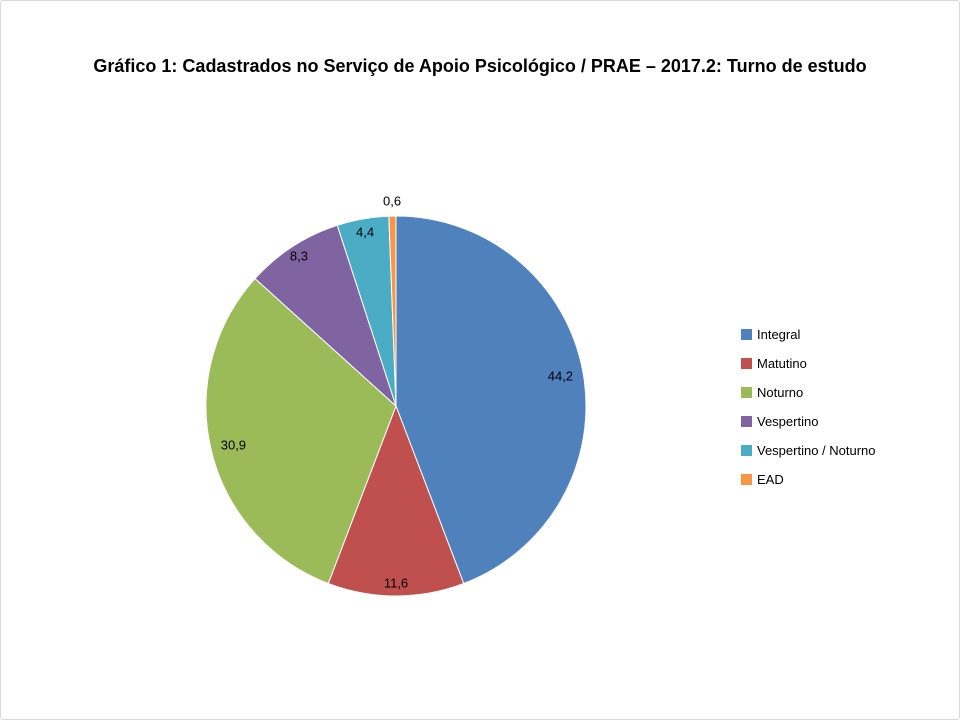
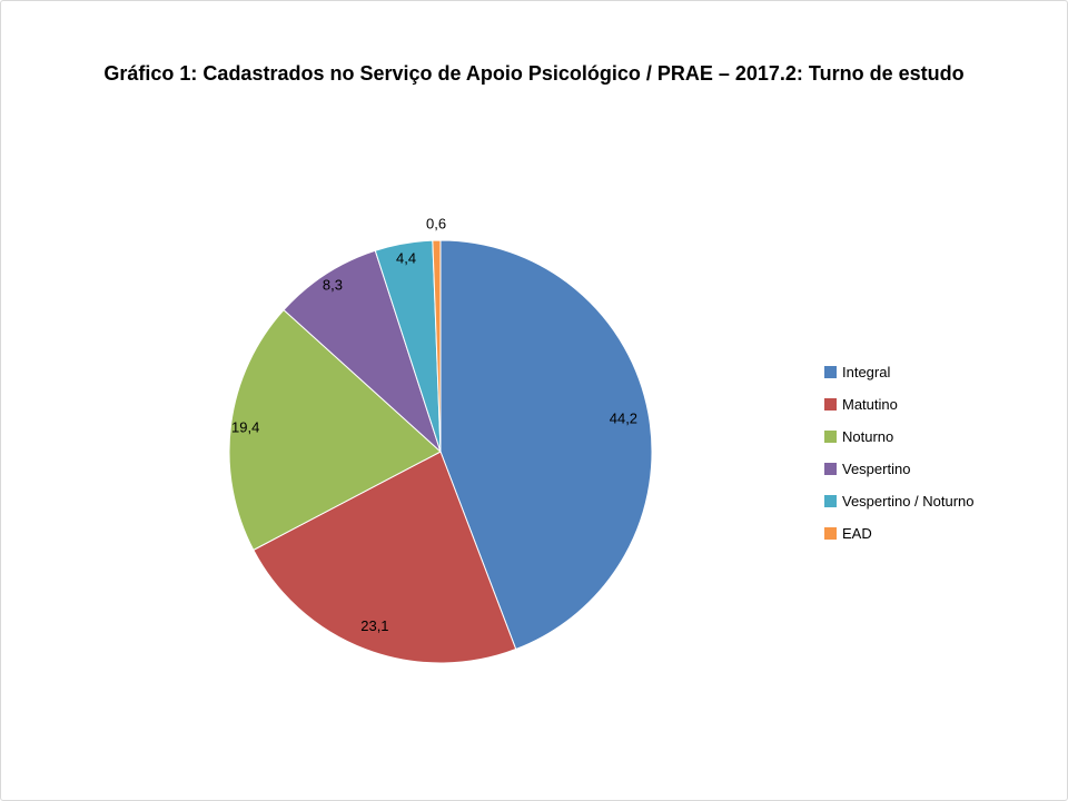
Matutino: 11,6 -> 23,1
Noturno: 30,9 -> 19,4
